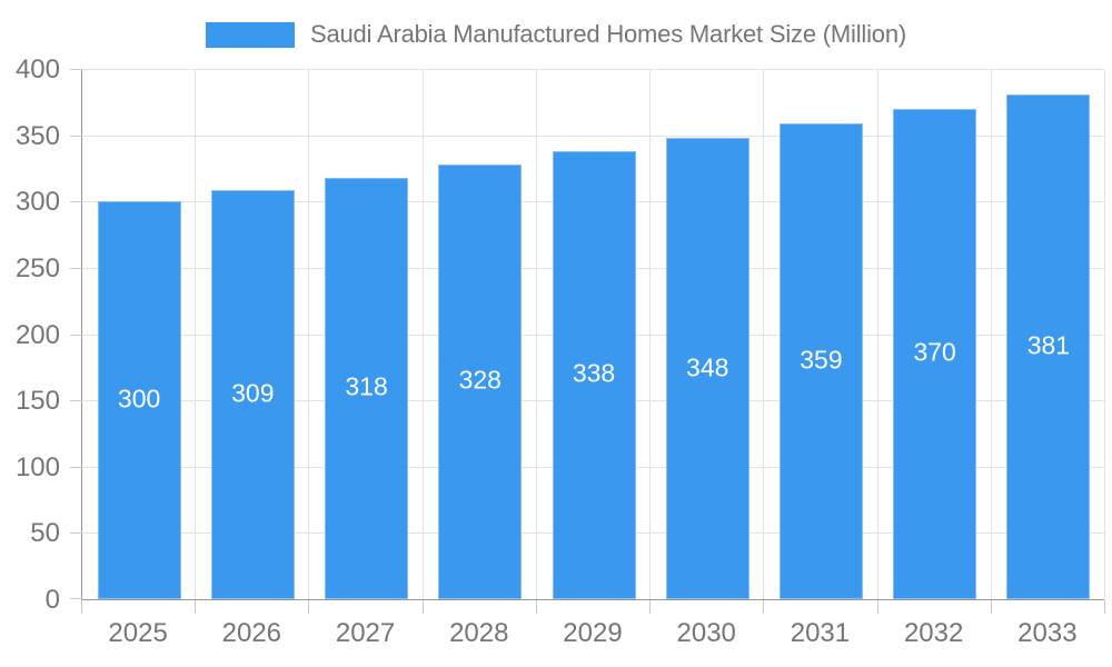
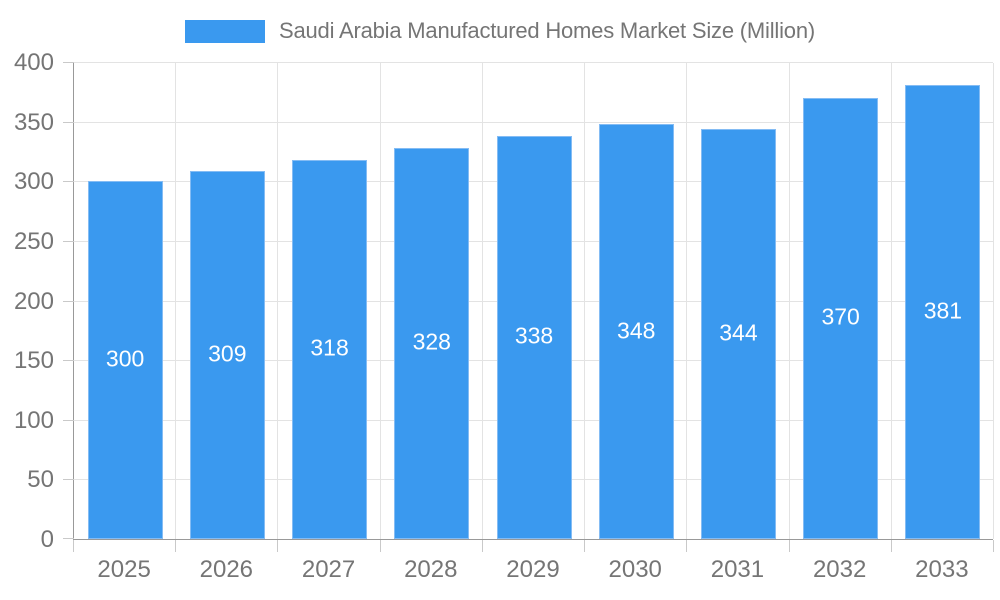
2031: 359 -> 344
